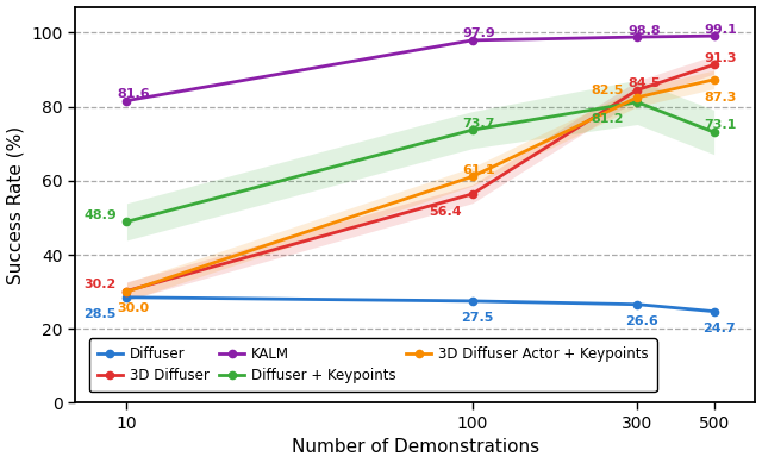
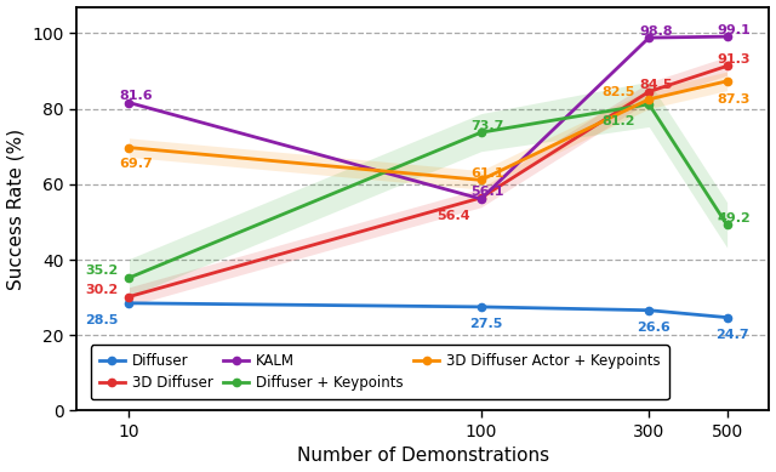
Diffuser + Keypoints/10: 48.9 -> 35.2
3D Diffuser Actor + Keypoints/10: 30.0 -> 69.7
KALM/100: 97.9 -> 56.1
Diffuser + Keypoints/500: 73.1 -> 49.2
